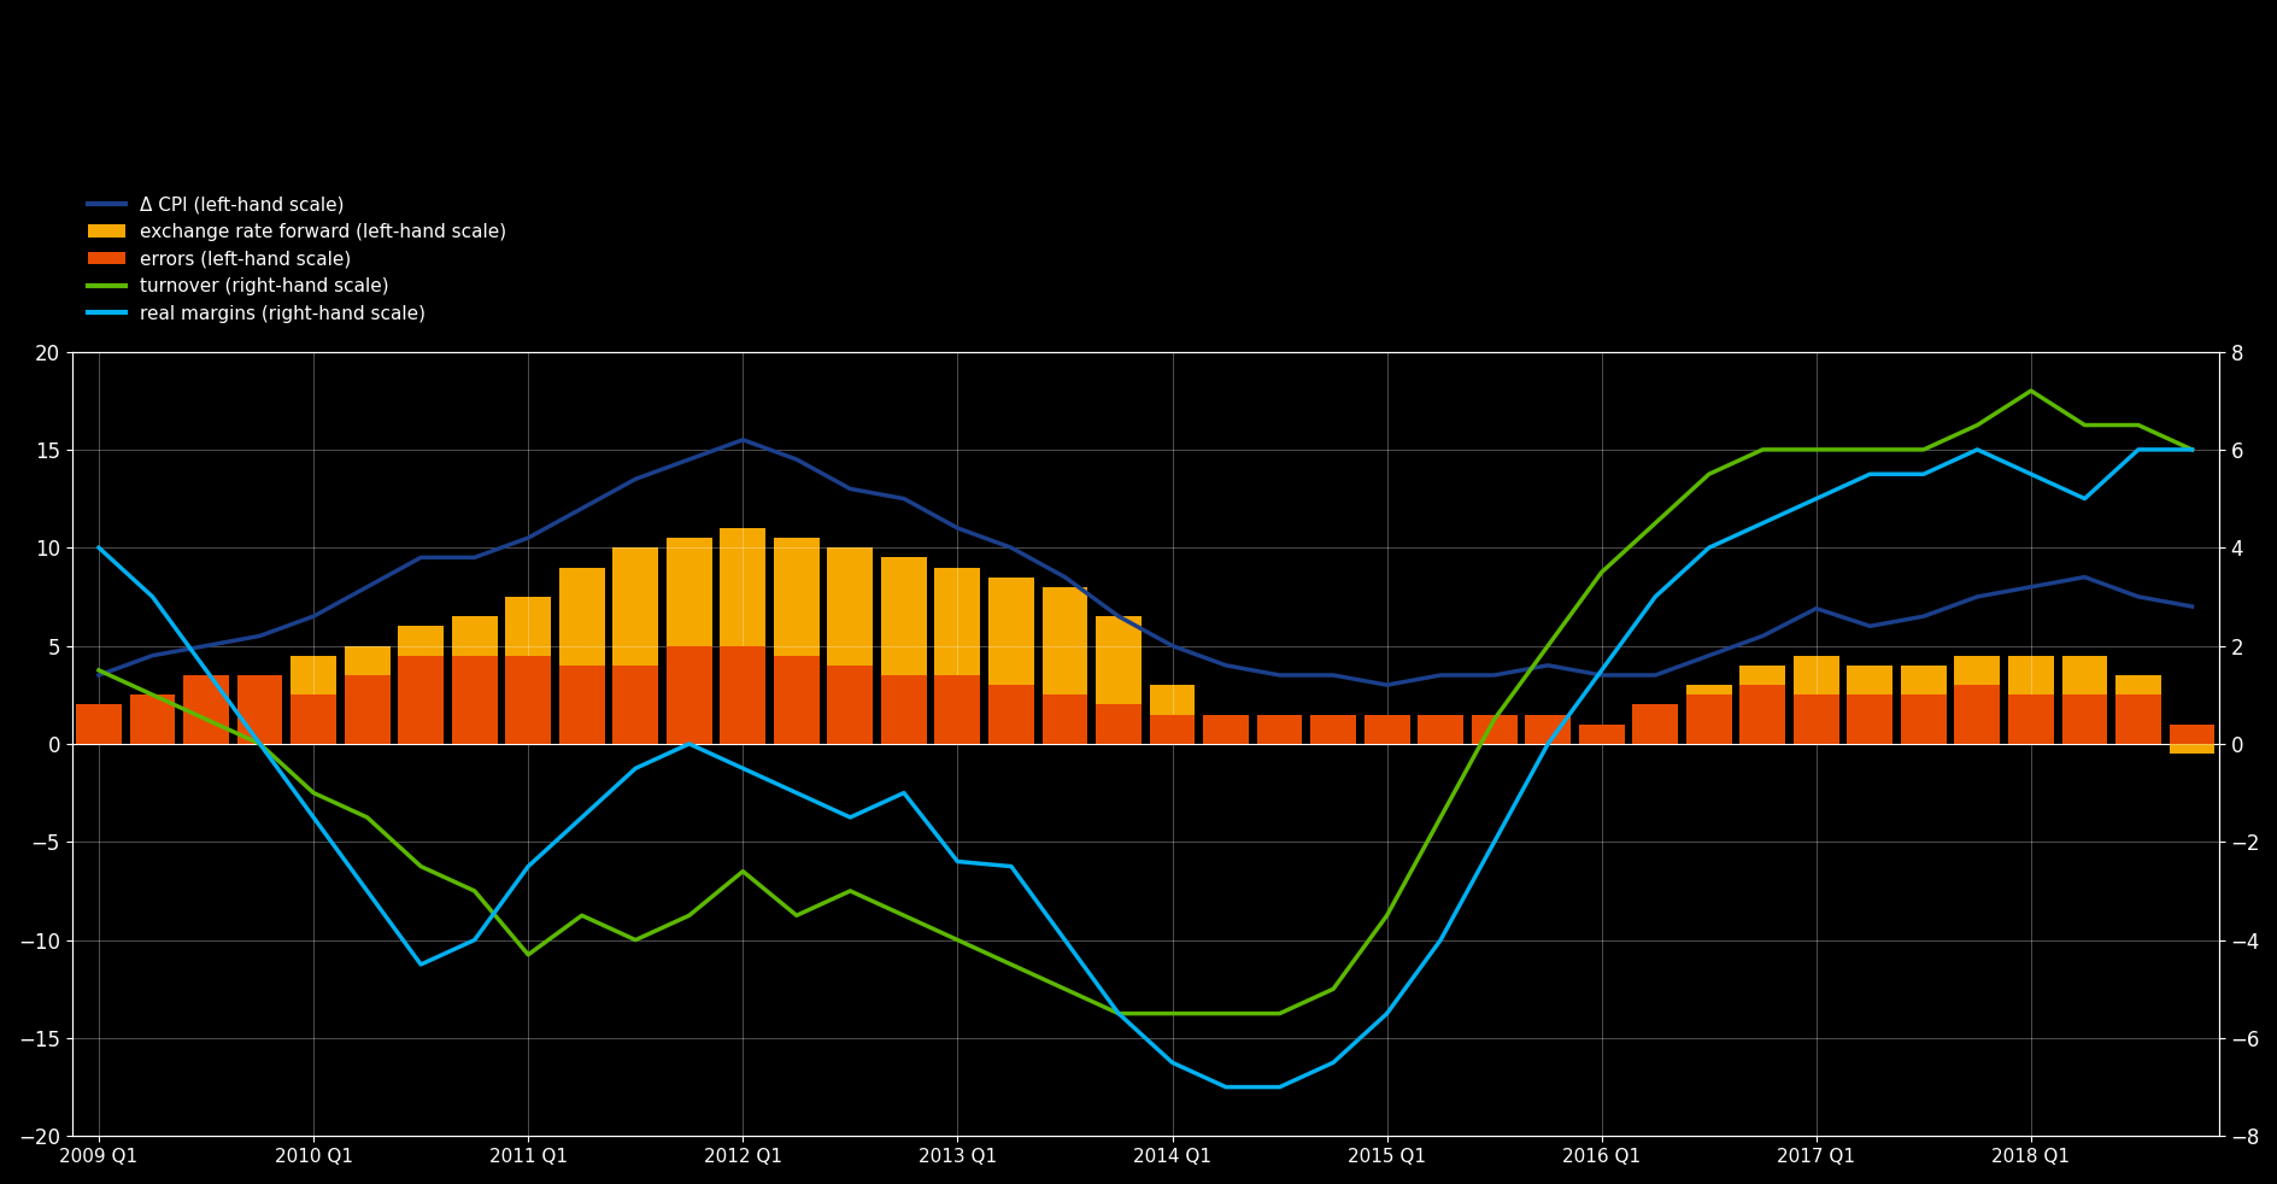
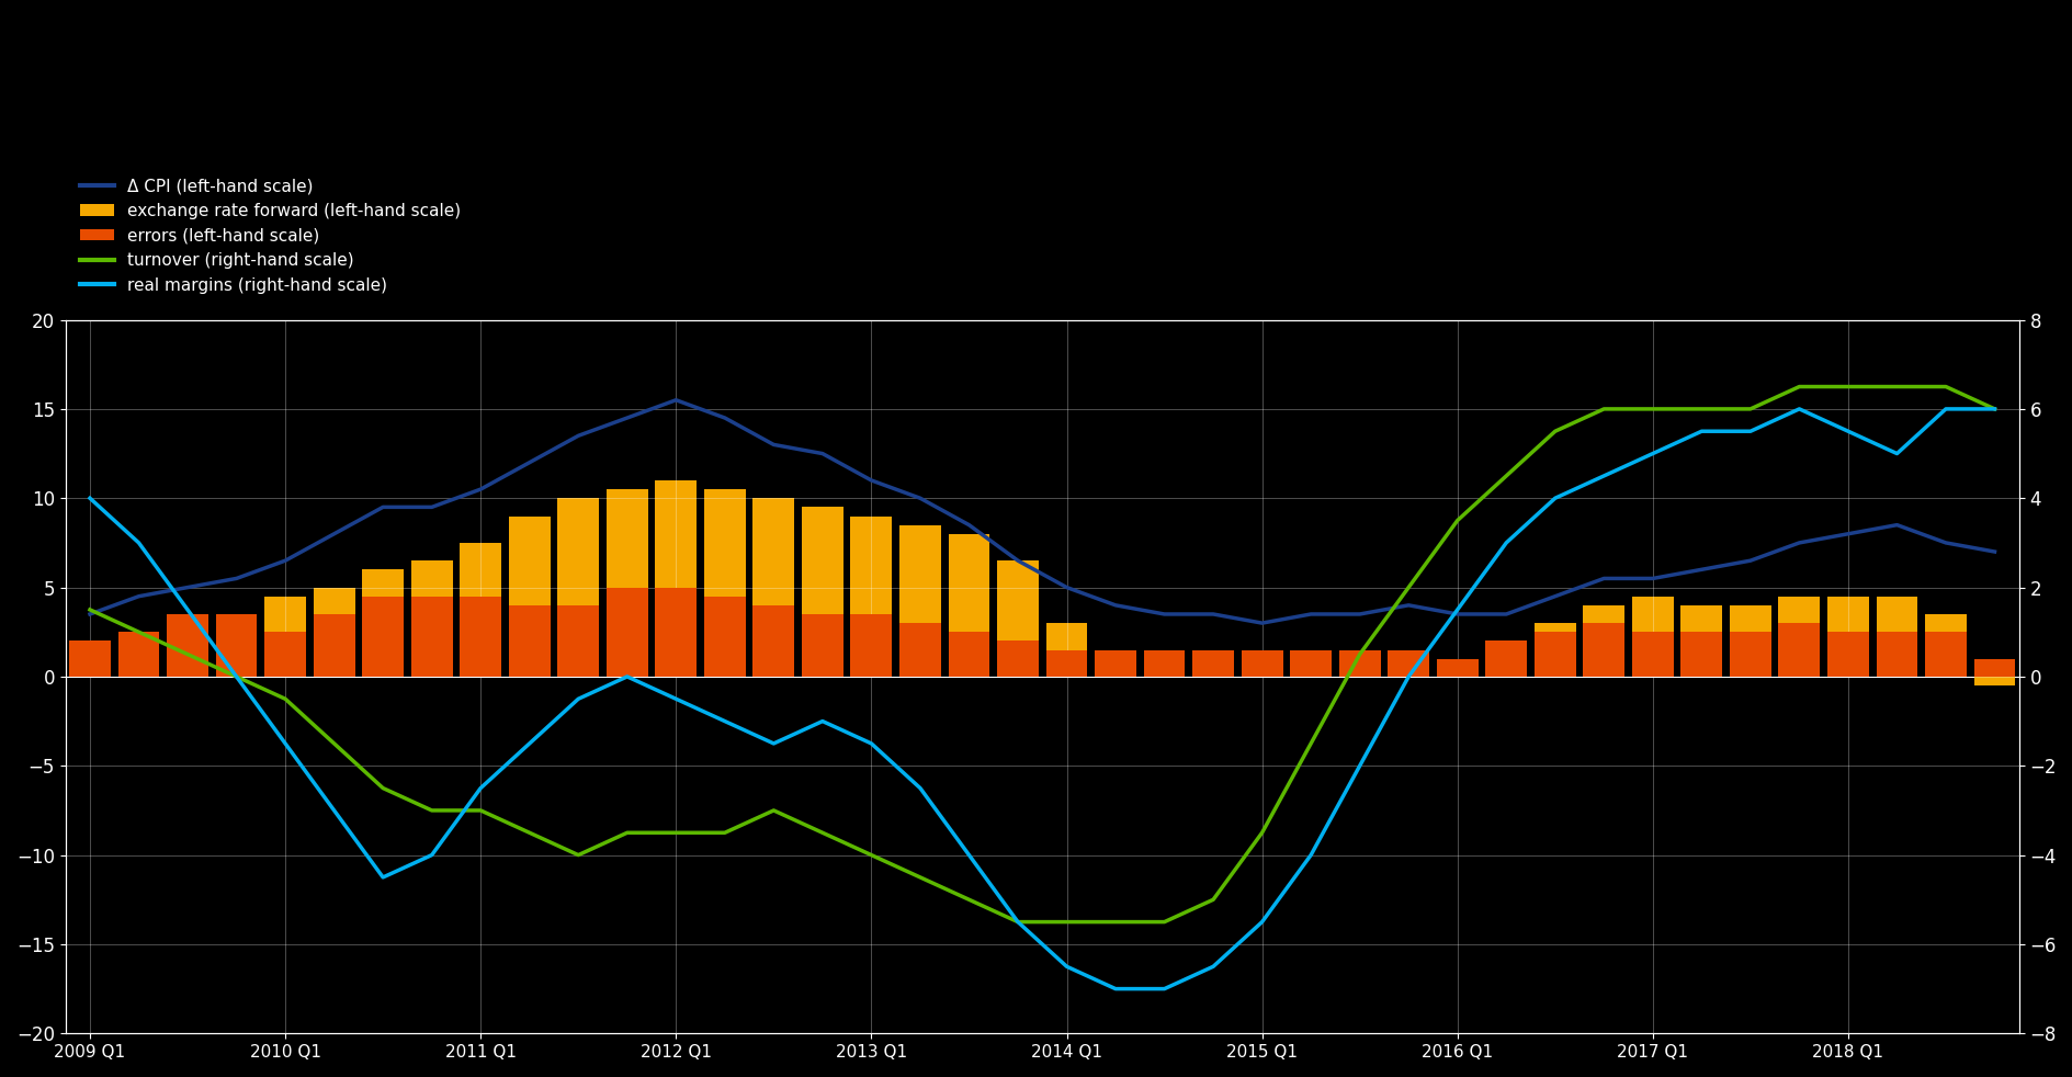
turnover (right-hand scale)/2010 Q1: -1.0 -> -0.5
turnover (right-hand scale)/2011 Q1: -4.3 -> -3.0
turnover (right-hand scale)/2012 Q1: -2.6 -> -3.5
real margins (right-hand scale)/2013 Q1: -2.4 -> -1.5
Δ CPI (left-hand scale)/2017 Q1: 6.9 -> 5.5
turnover (right-hand scale)/2018 Q1: 7.2 -> 6.5
